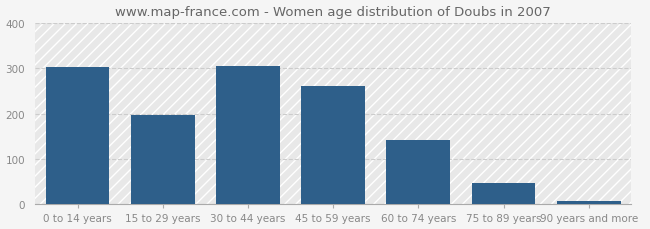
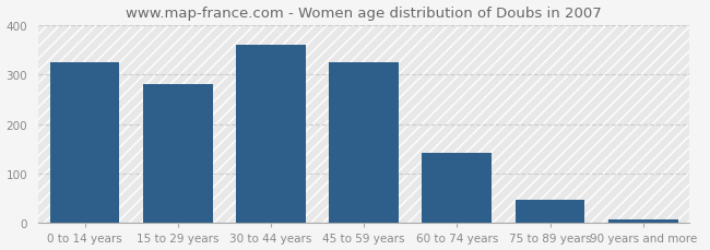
0 to 14 years: 302 -> 325
15 to 29 years: 196 -> 280
30 to 44 years: 306 -> 360
45 to 59 years: 262 -> 325
